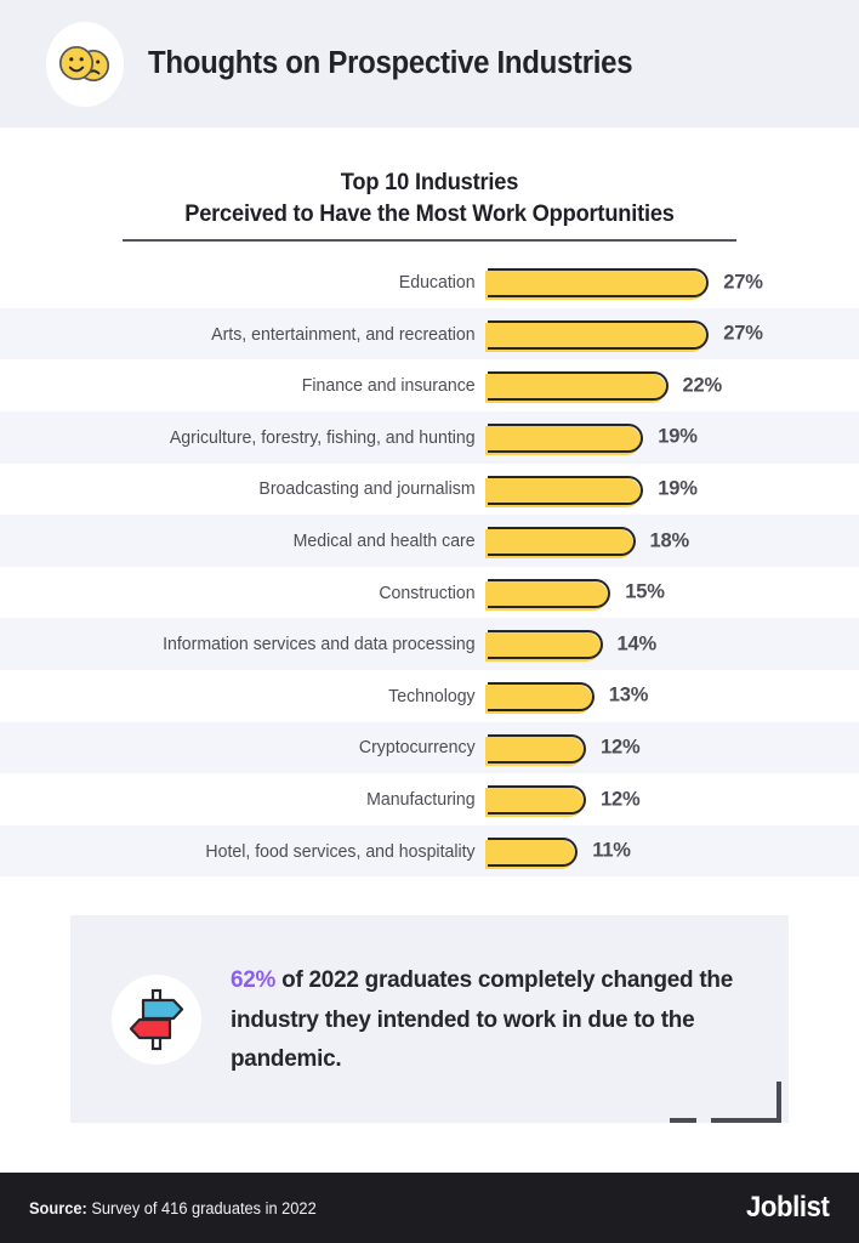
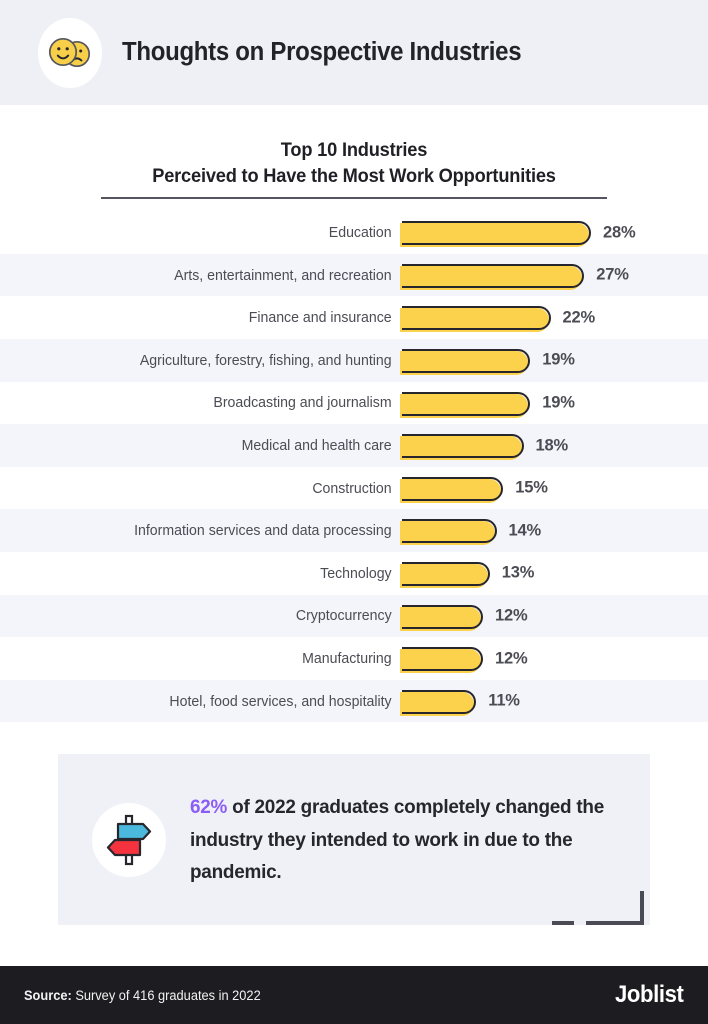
Education: 27% -> 28%
